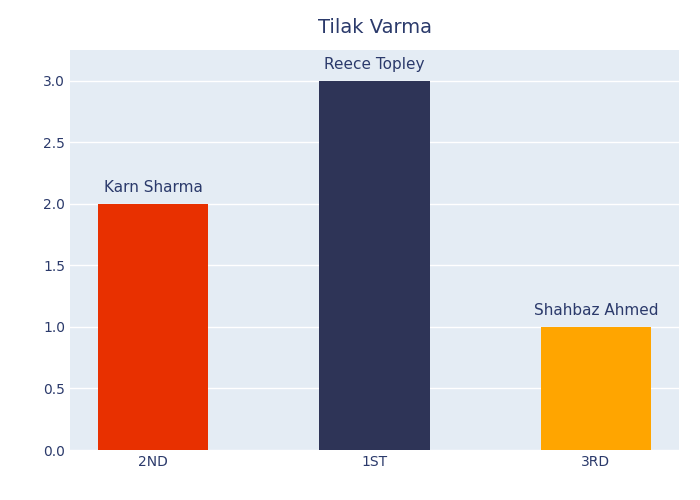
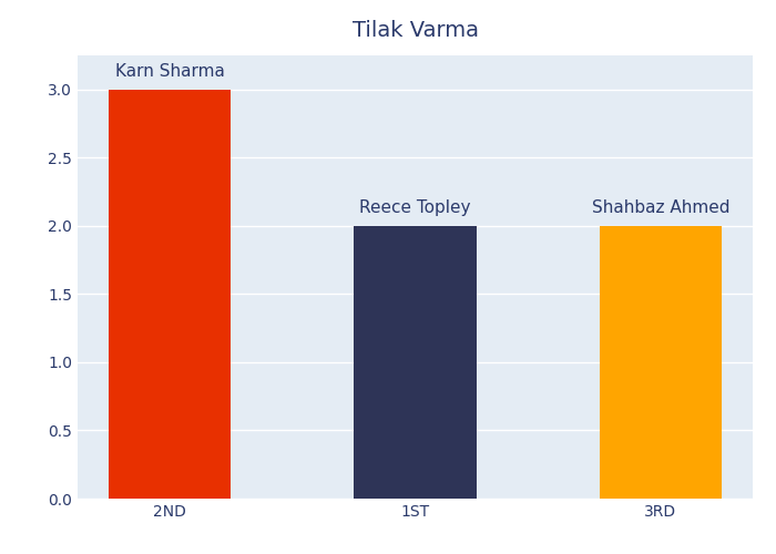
2ND: 2 -> 3
1ST: 3 -> 2
3RD: 1 -> 2
